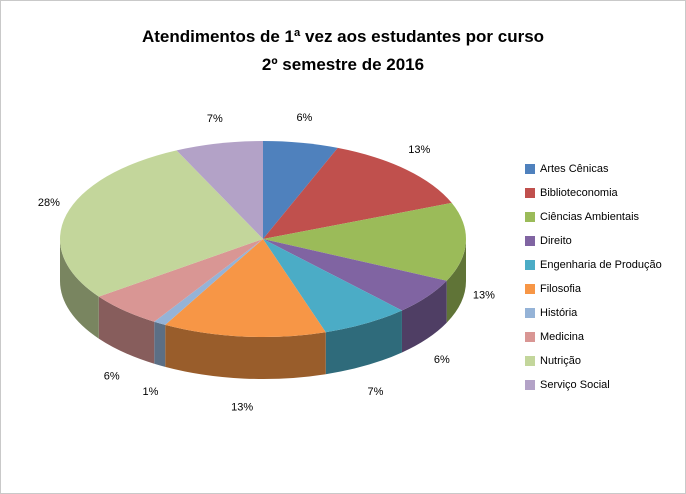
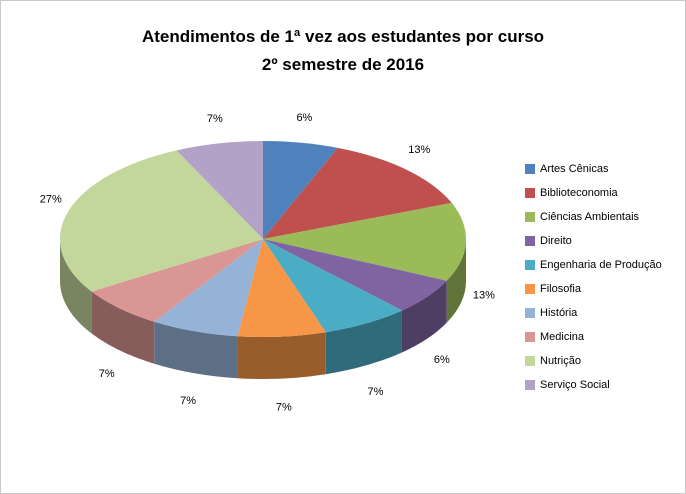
Filosofia: 13% -> 7%
História: 1% -> 7%
Medicina: 6% -> 7%
Nutrição: 28% -> 27%
